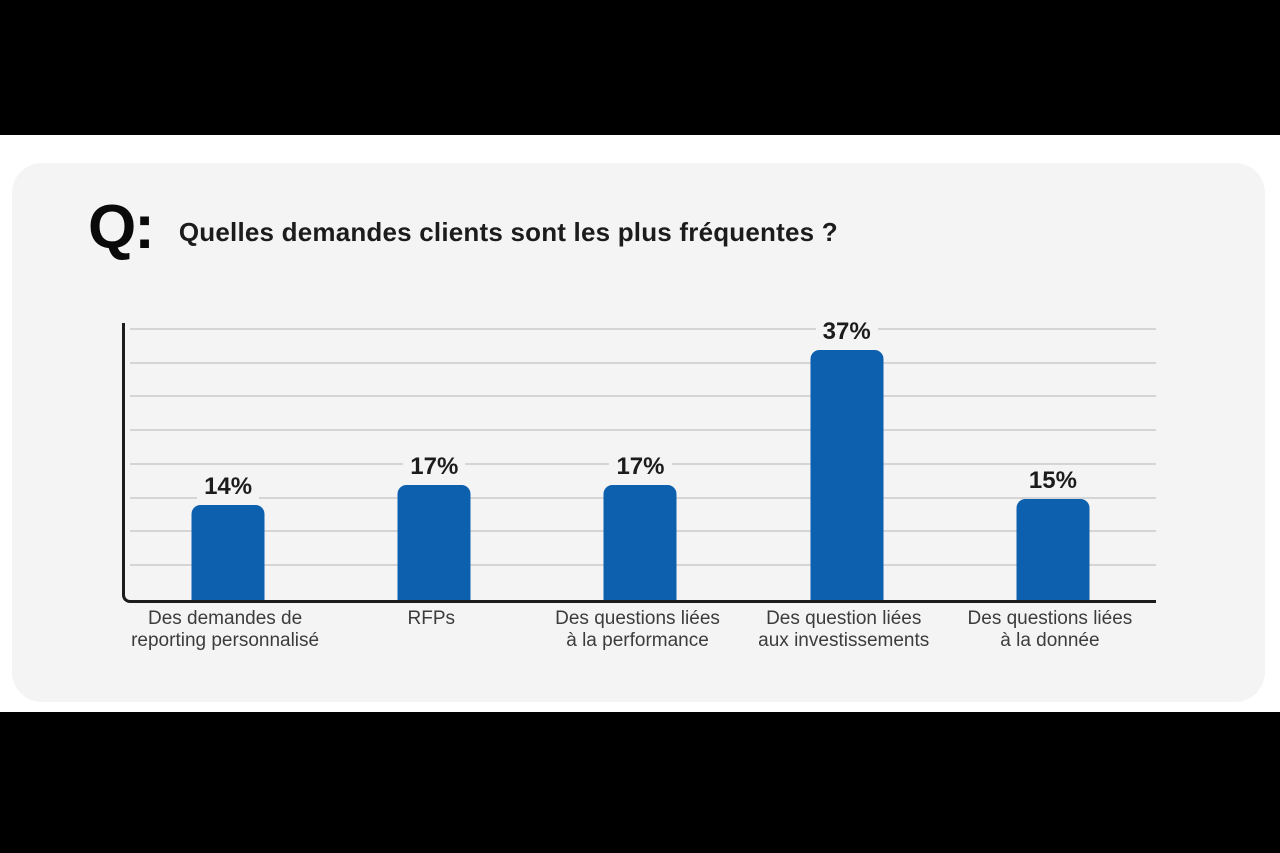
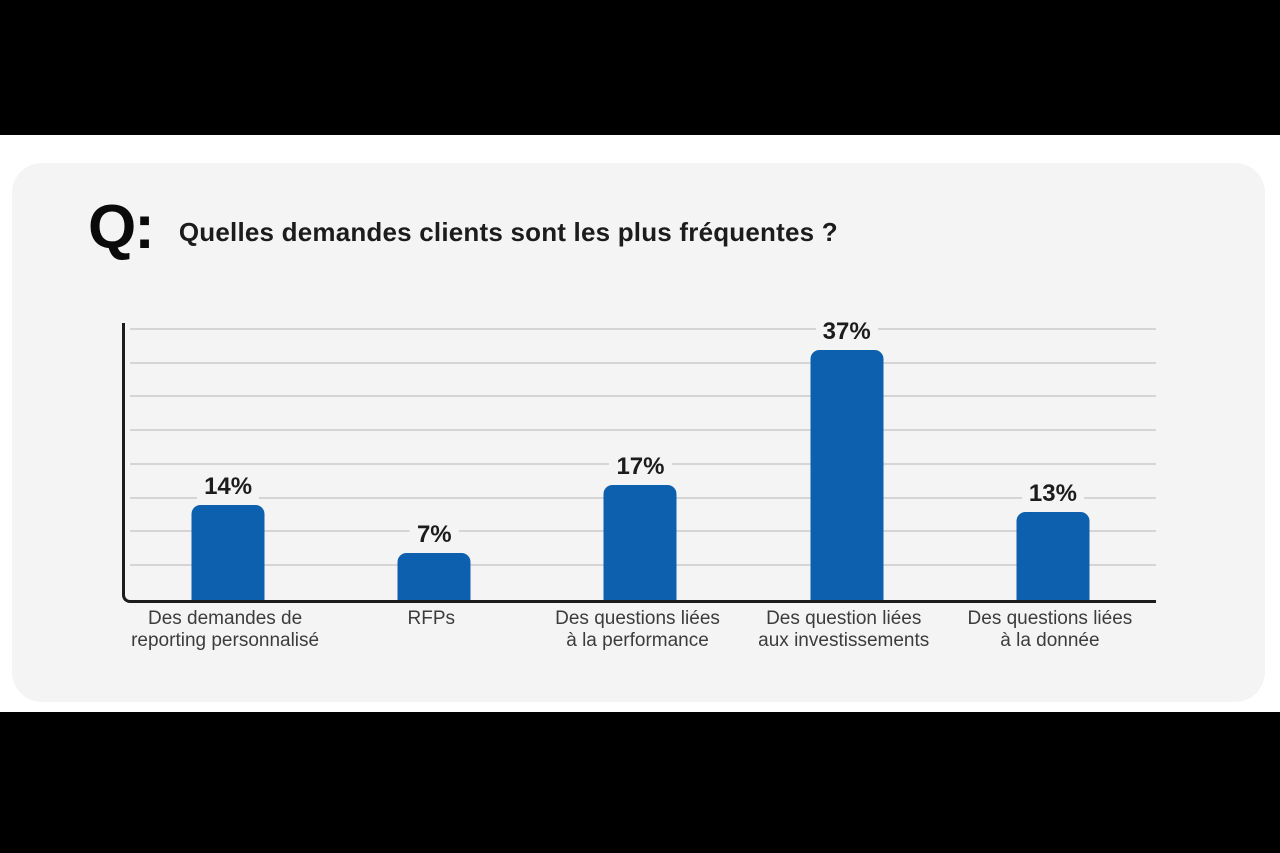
RFPs: 17% -> 7%
Des questions liées à la donnée: 15% -> 13%
